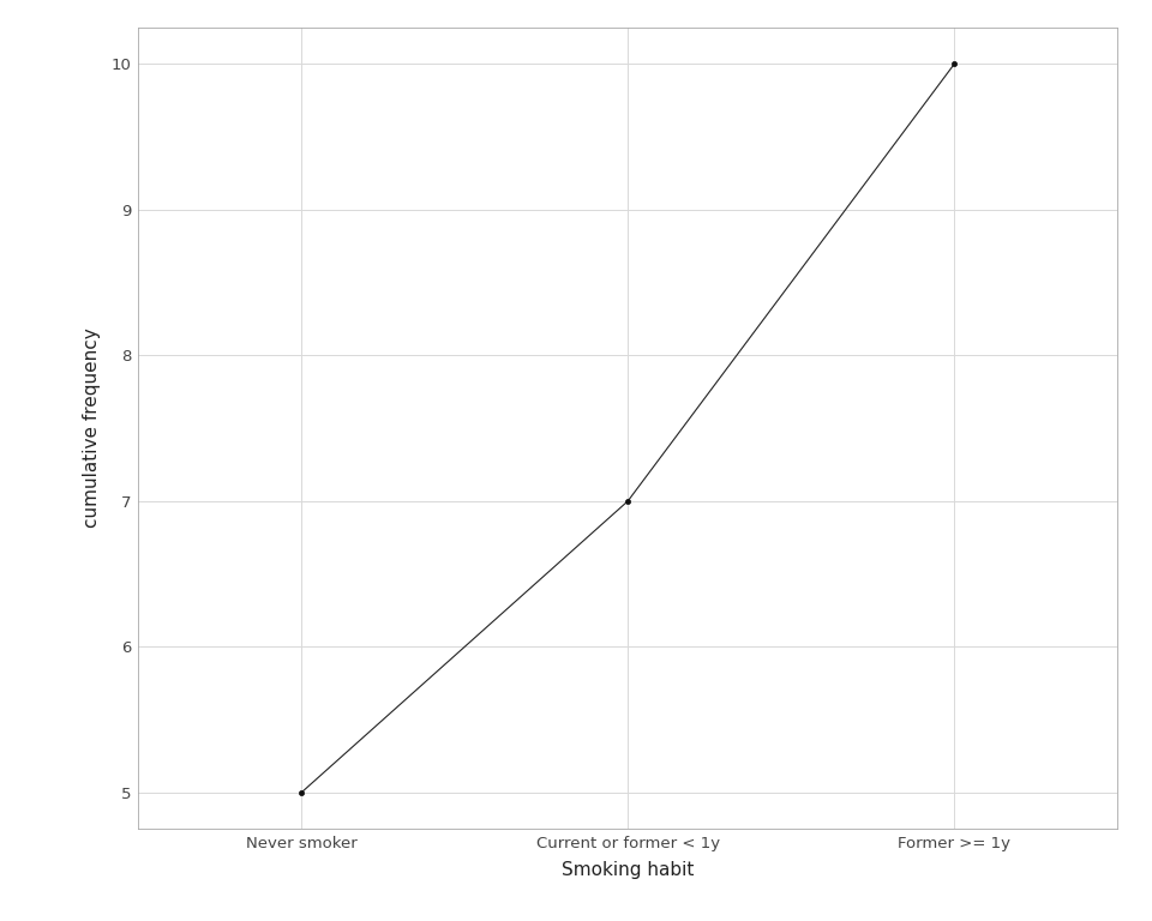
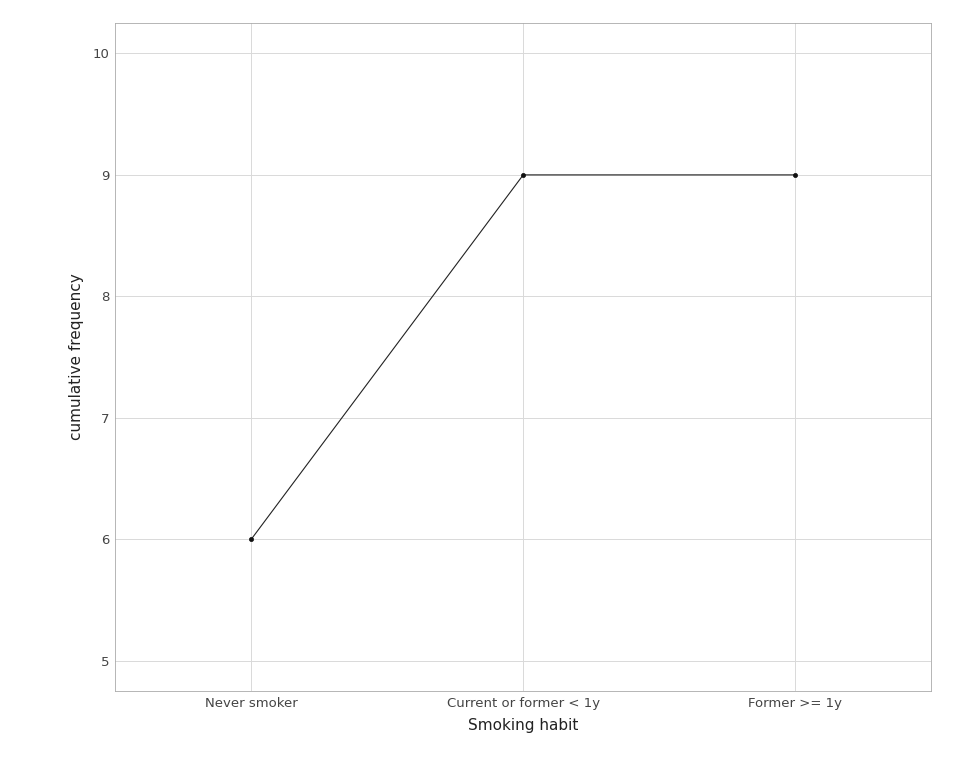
Never smoker: 5 -> 6
Current or former < 1y: 7 -> 9
Former >= 1y: 10 -> 9
